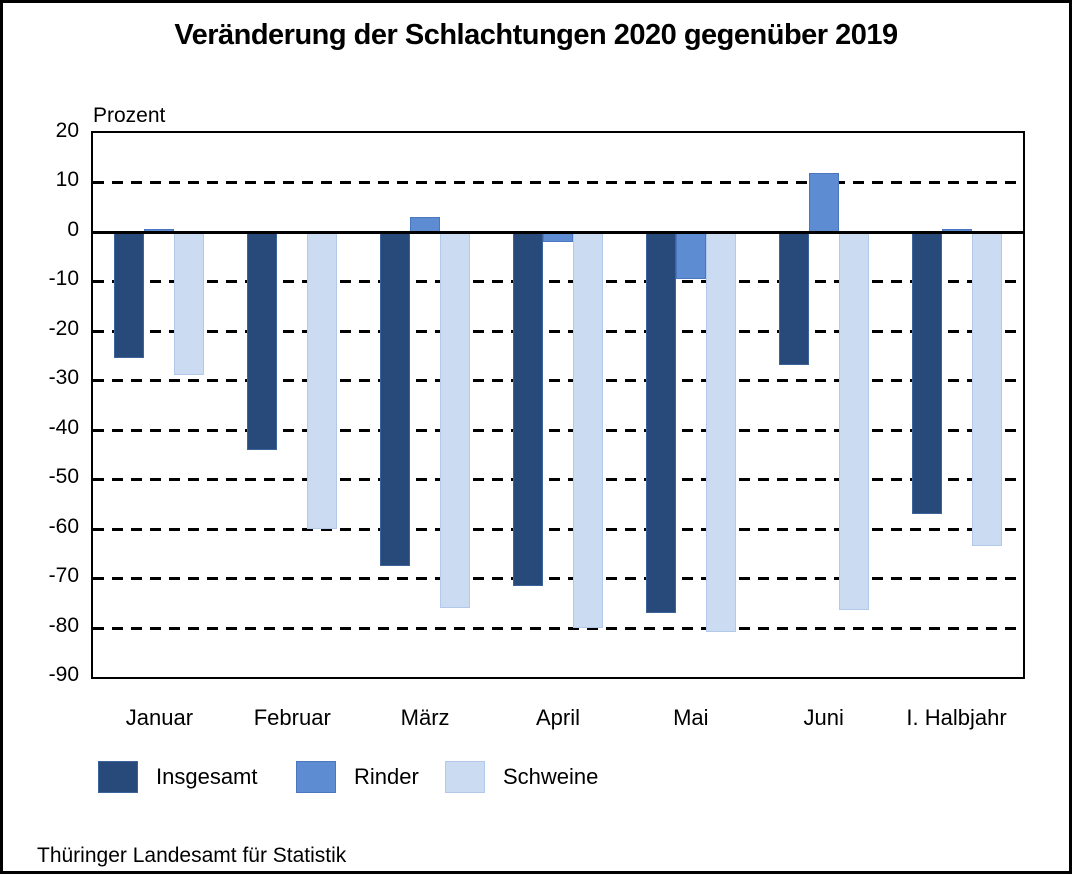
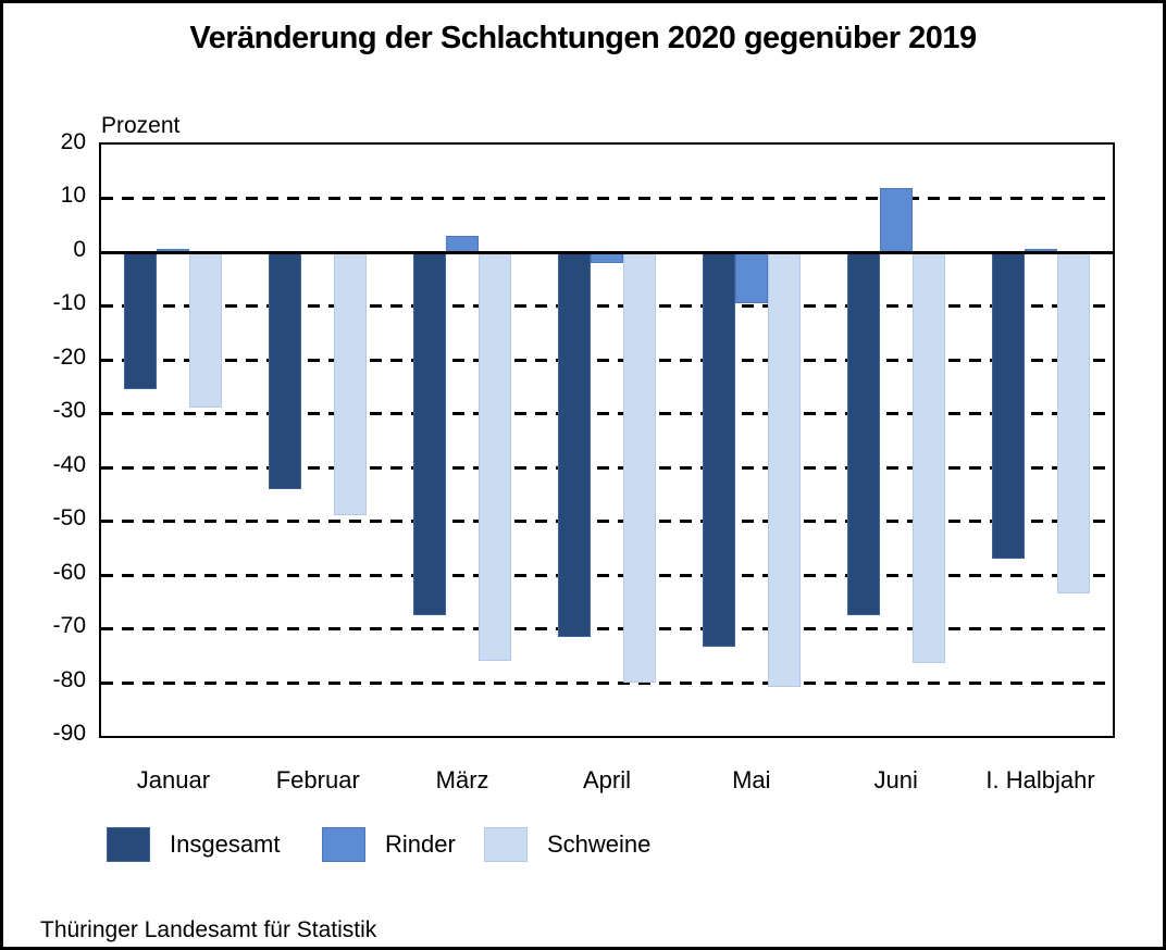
Schweine/Februar: -60 -> -49
Insgesamt/Mai: -77 -> -74
Insgesamt/Juni: -27 -> -68
